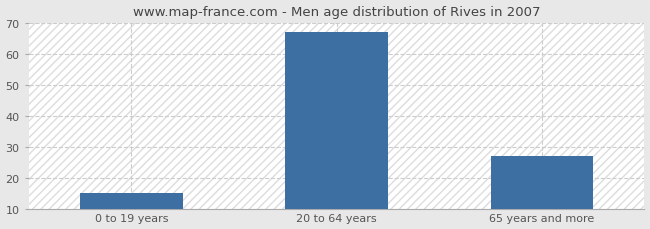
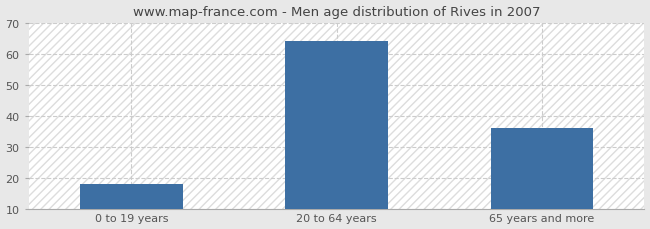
0 to 19 years: 15 -> 18
20 to 64 years: 67 -> 64
65 years and more: 27 -> 36
